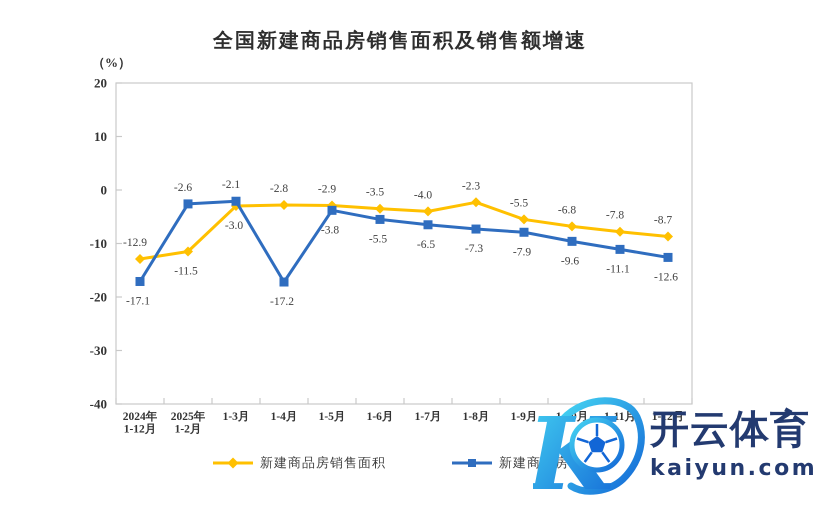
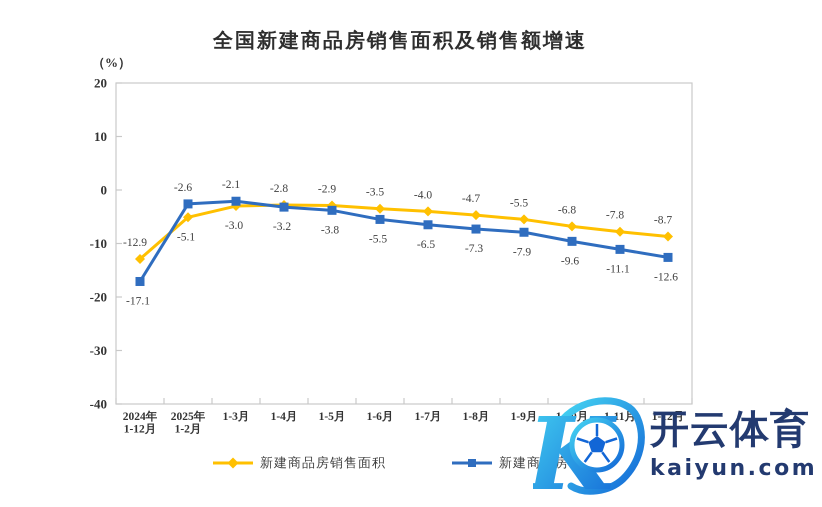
新建商品房销售面积/2025年 1-2月: -11.5 -> -5.1
新建商品房销售额/1-4月: -17.2 -> -3.2
新建商品房销售面积/1-8月: -2.3 -> -4.7
